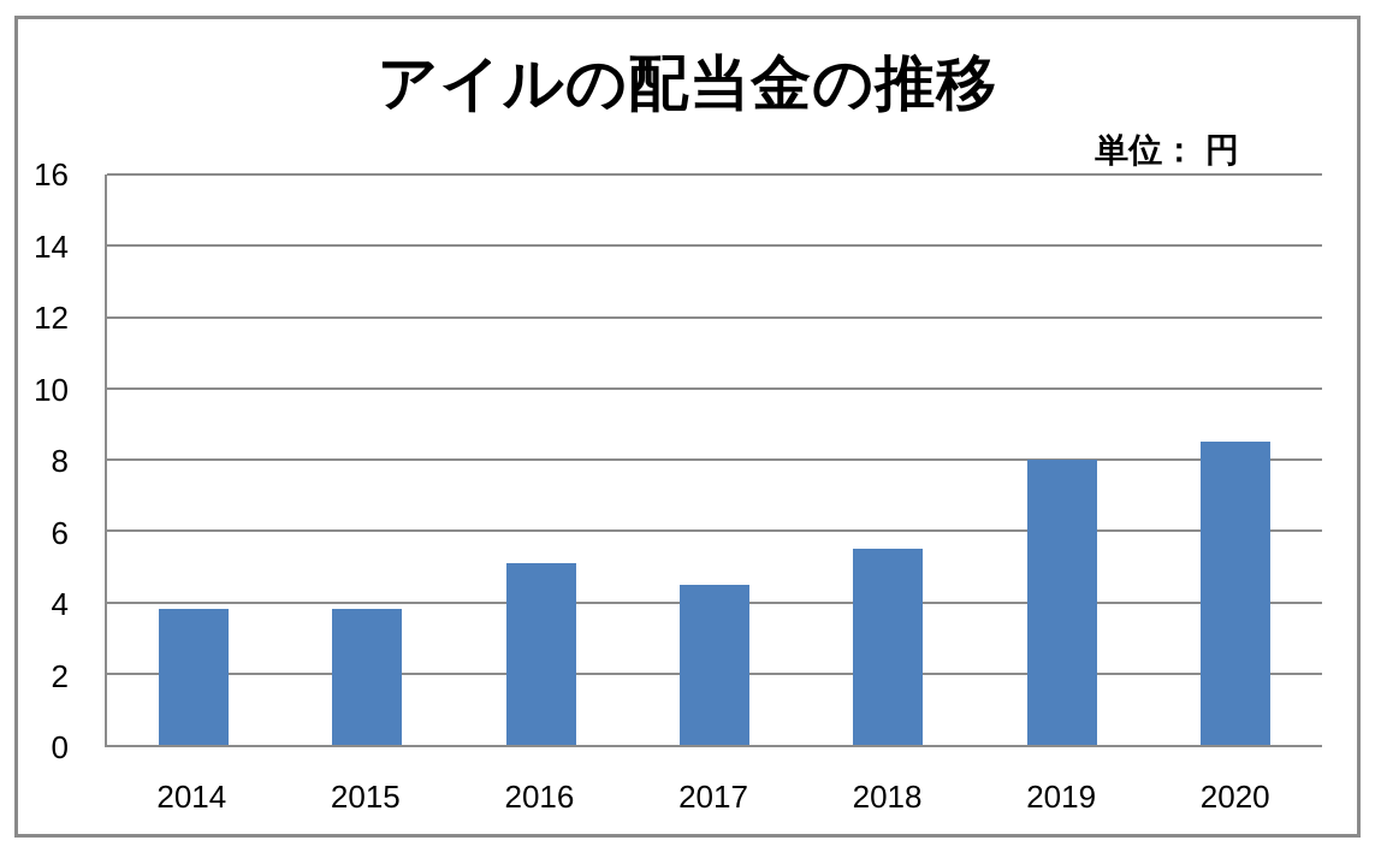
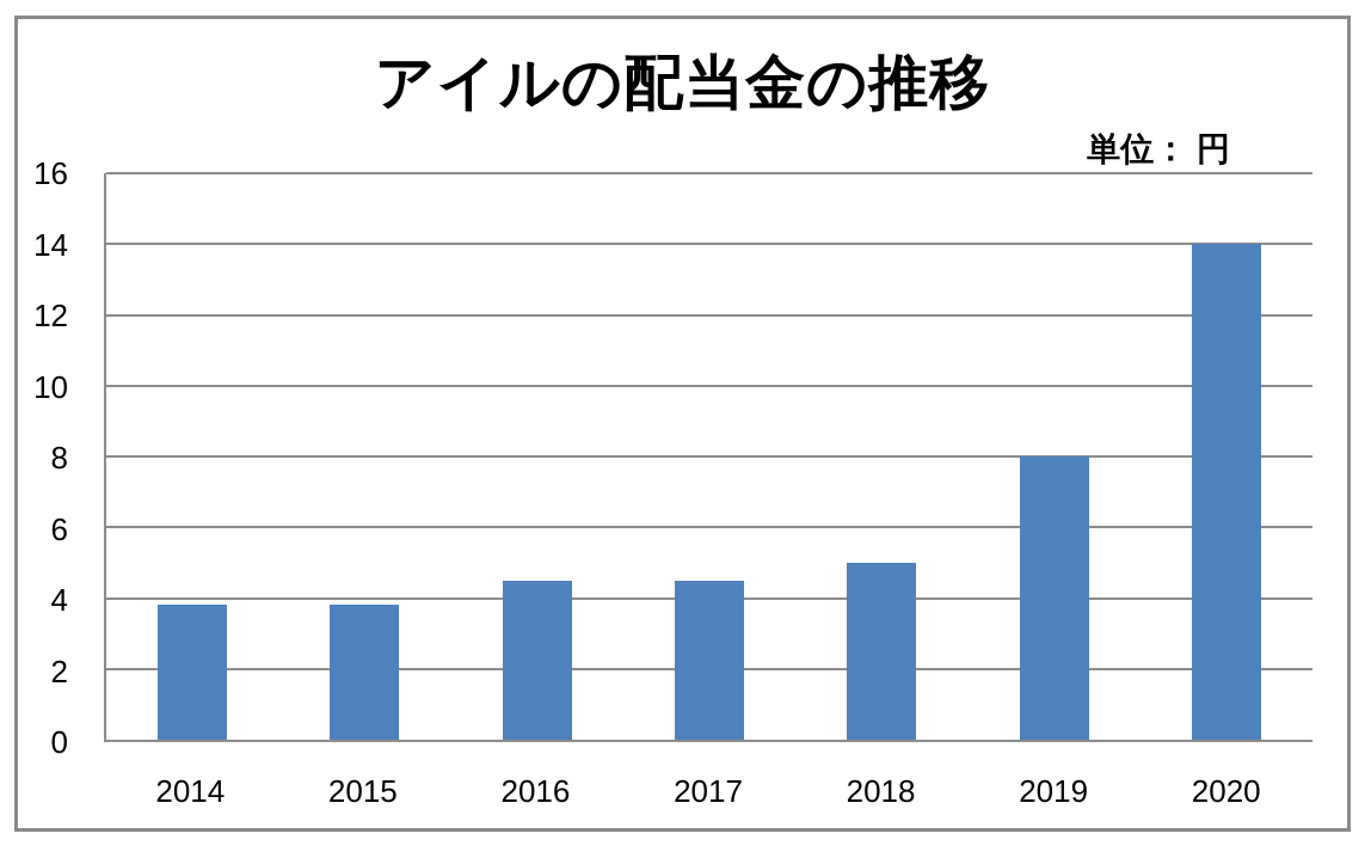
2016: 5.1 -> 4.5
2018: 5.5 -> 5.0
2020: 8.5 -> 14.0
